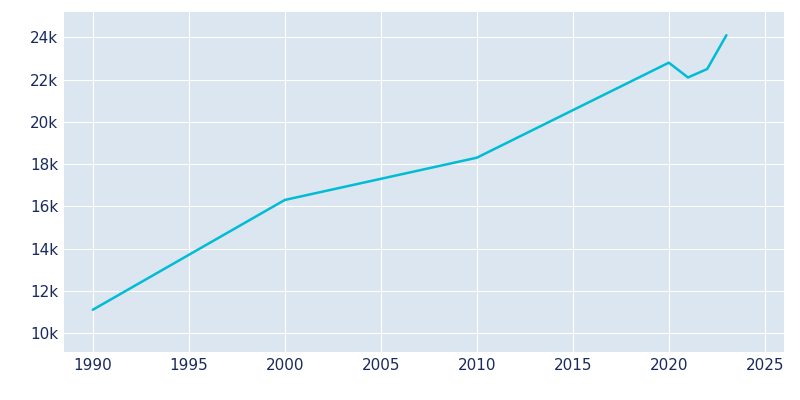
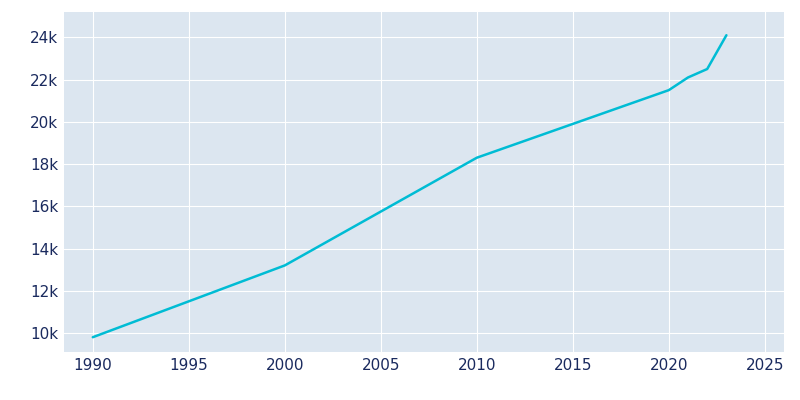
1990: 11.1k -> 9.8k
2000: 16.3k -> 13.2k
2020: 22.8k -> 21.5k
